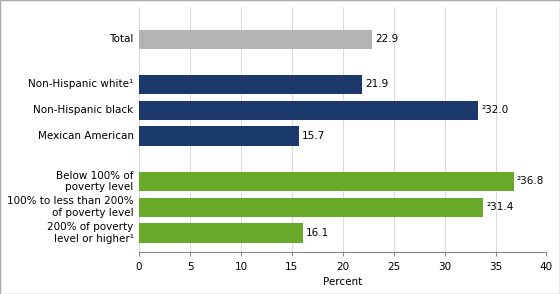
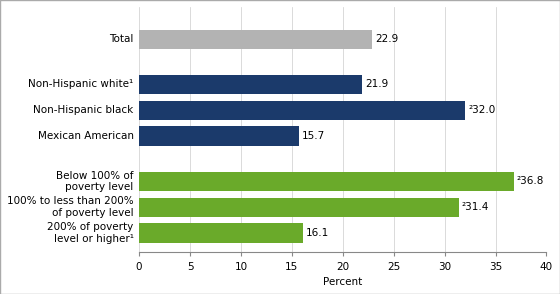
Non-Hispanic black: 33.3 -> 32.0
100% to less than 200% of poverty level: 33.8 -> 31.4
